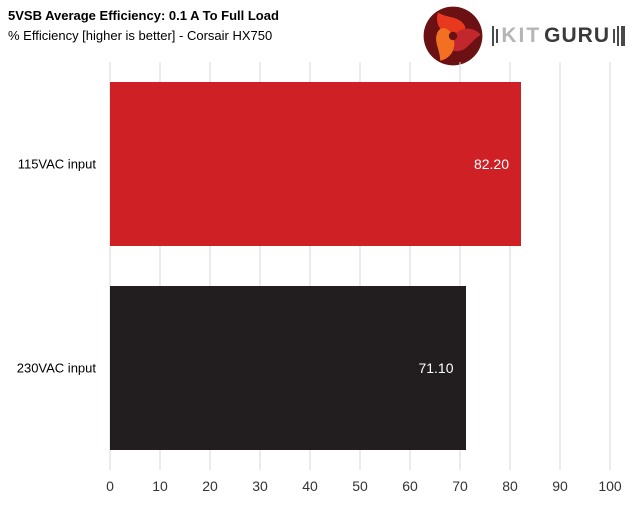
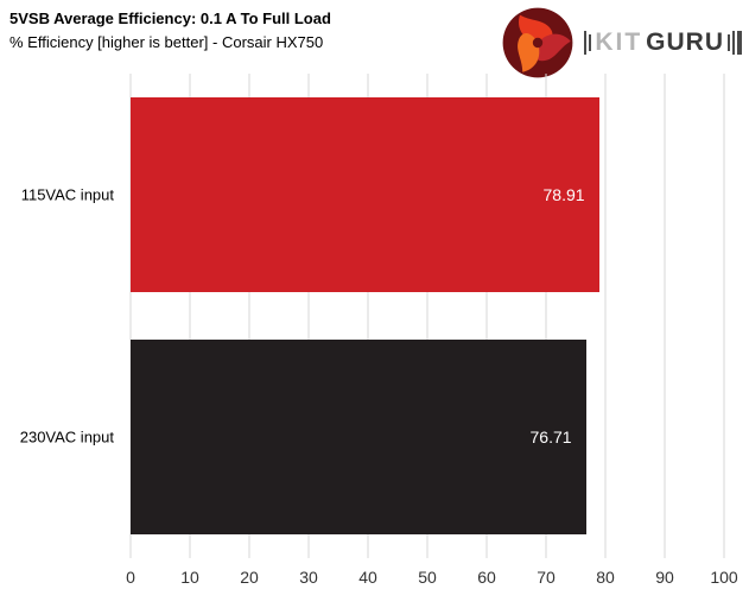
115VAC input: 82.20 -> 78.91
230VAC input: 71.10 -> 76.71
